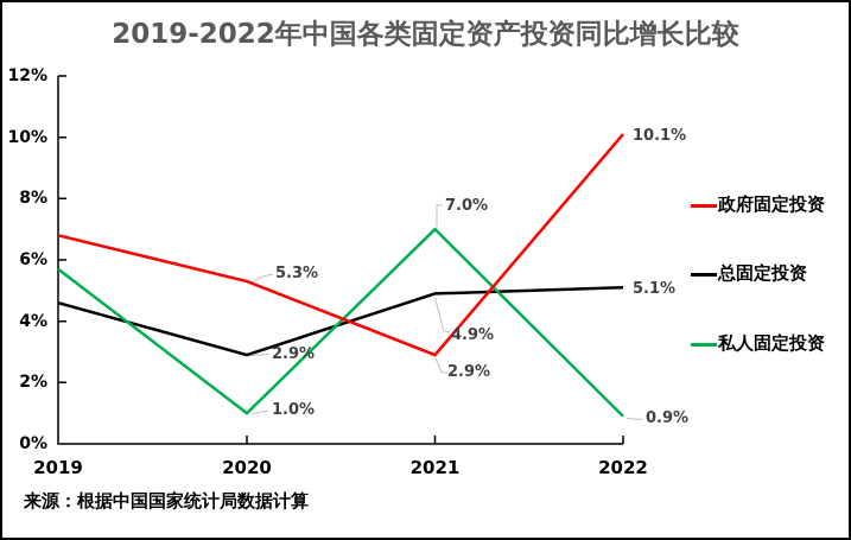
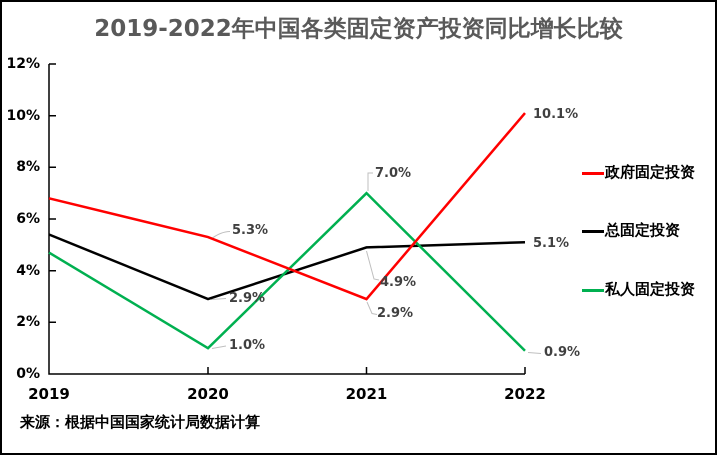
总固定投资/2019: 4.6% -> 5.4%
私人固定投资/2019: 5.7% -> 4.7%
